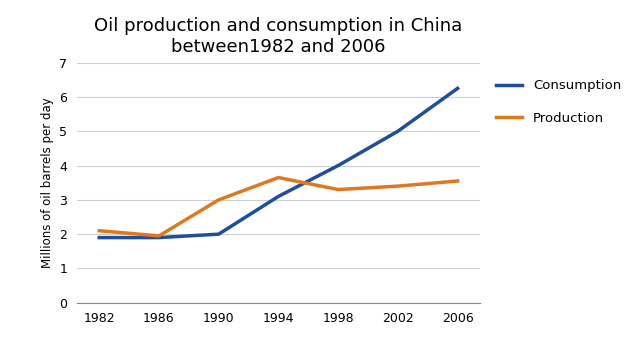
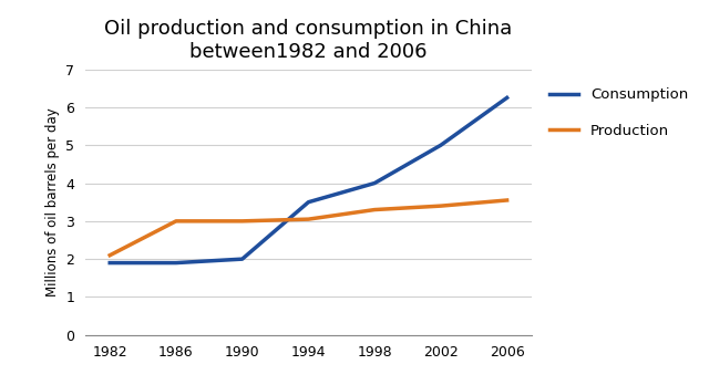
Production/1986: 1.95 -> 3.00
Consumption/1994: 3.10 -> 3.50
Production/1994: 3.65 -> 3.05
